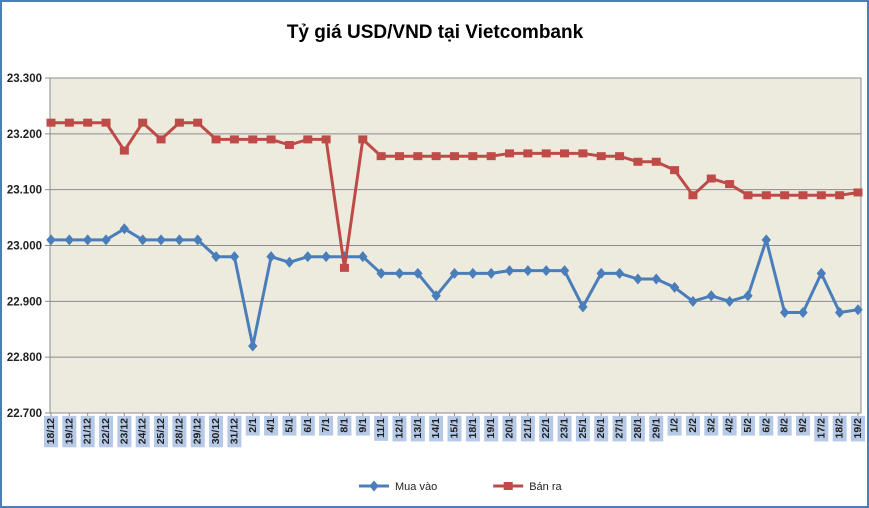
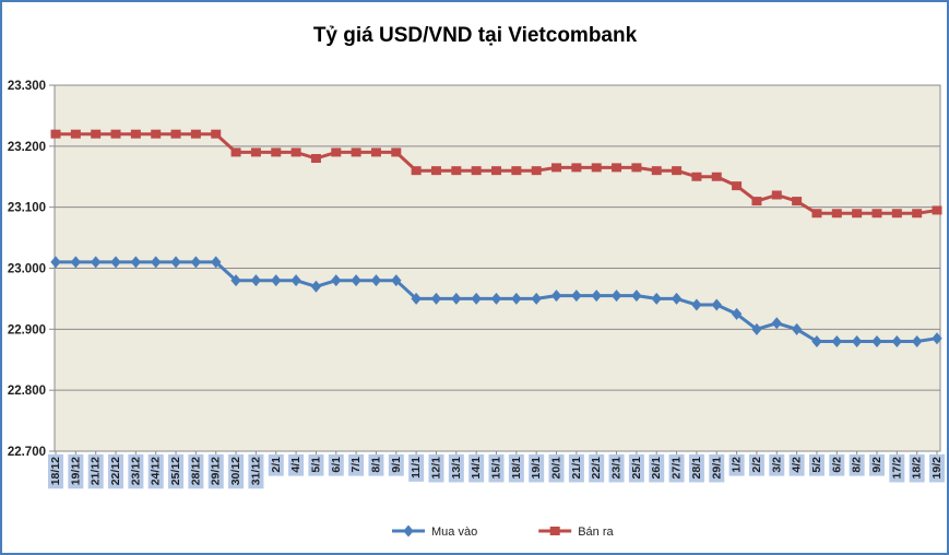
Mua vào/23/12: 23030 -> 23010
Bán ra/23/12: 23170 -> 23220
Bán ra/25/12: 23190 -> 23220
Mua vào/2/1: 22820 -> 22980
Bán ra/8/1: 22960 -> 23190
Mua vào/14/1: 22910 -> 22950
Mua vào/25/1: 22890 -> 22960
Bán ra/2/2: 23090 -> 23110
Mua vào/5/2: 22910 -> 22880
Mua vào/6/2: 23010 -> 22880
Mua vào/17/2: 22950 -> 22880
